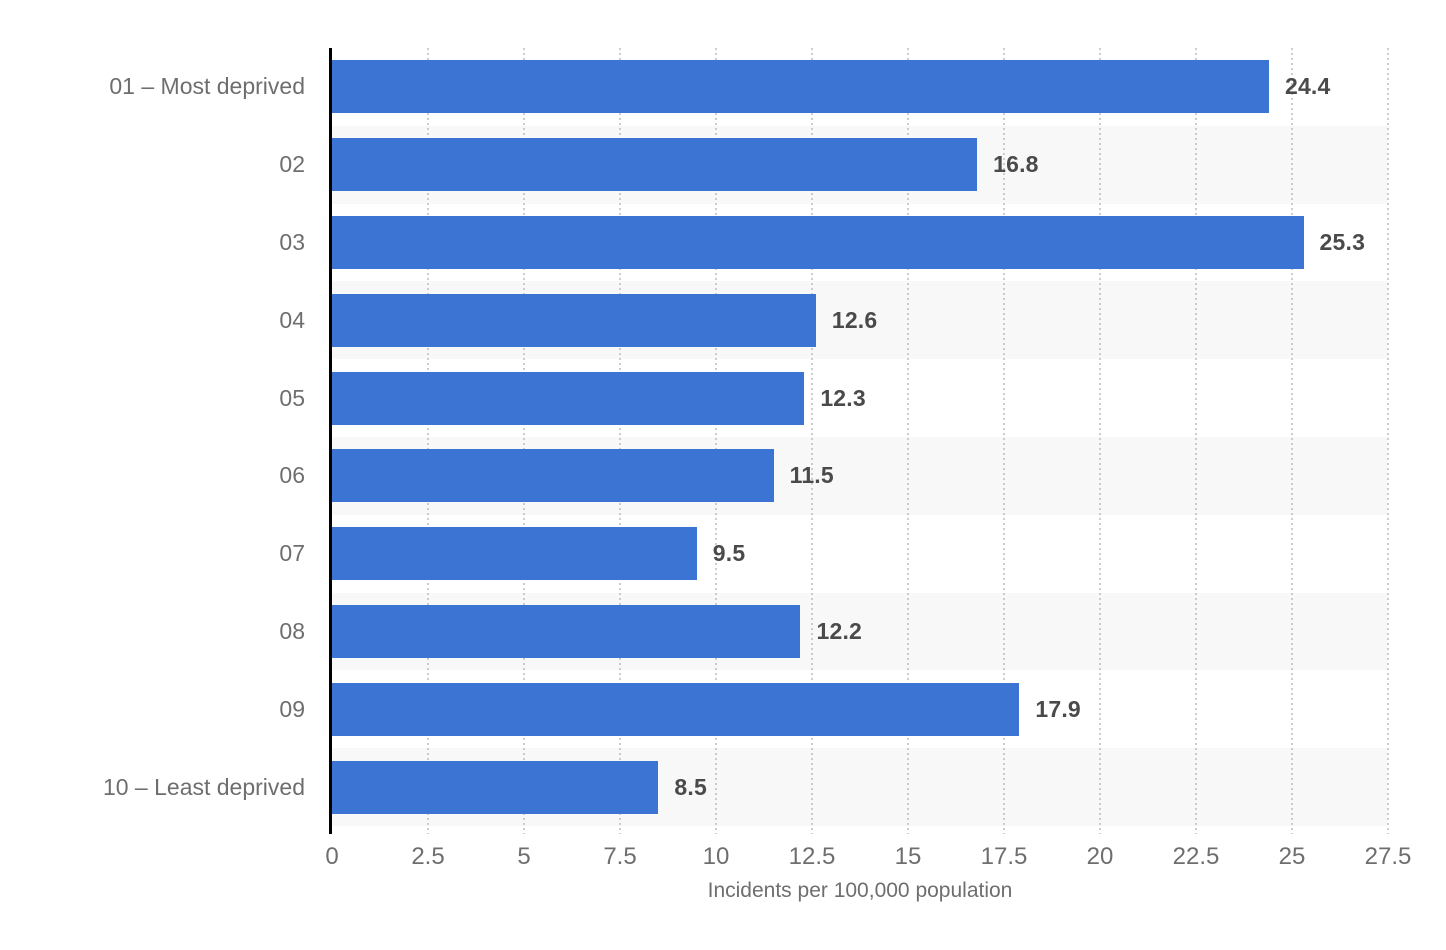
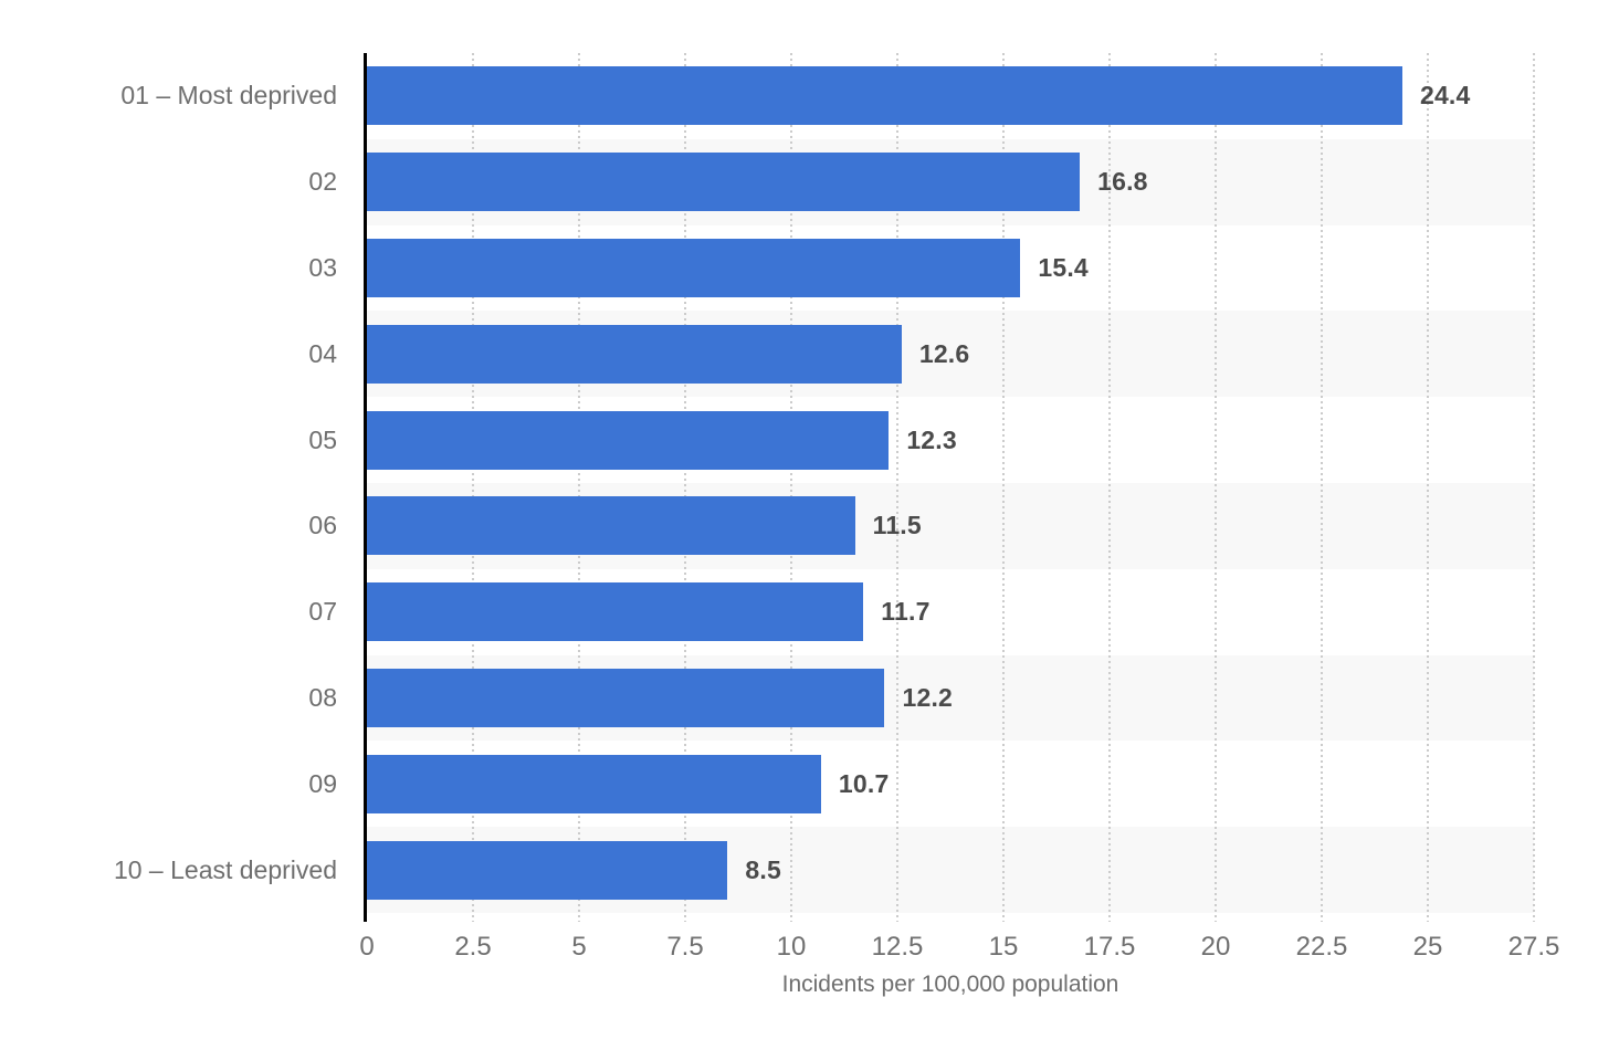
03: 25.3 -> 15.4
07: 9.5 -> 11.7
09: 17.9 -> 10.7
